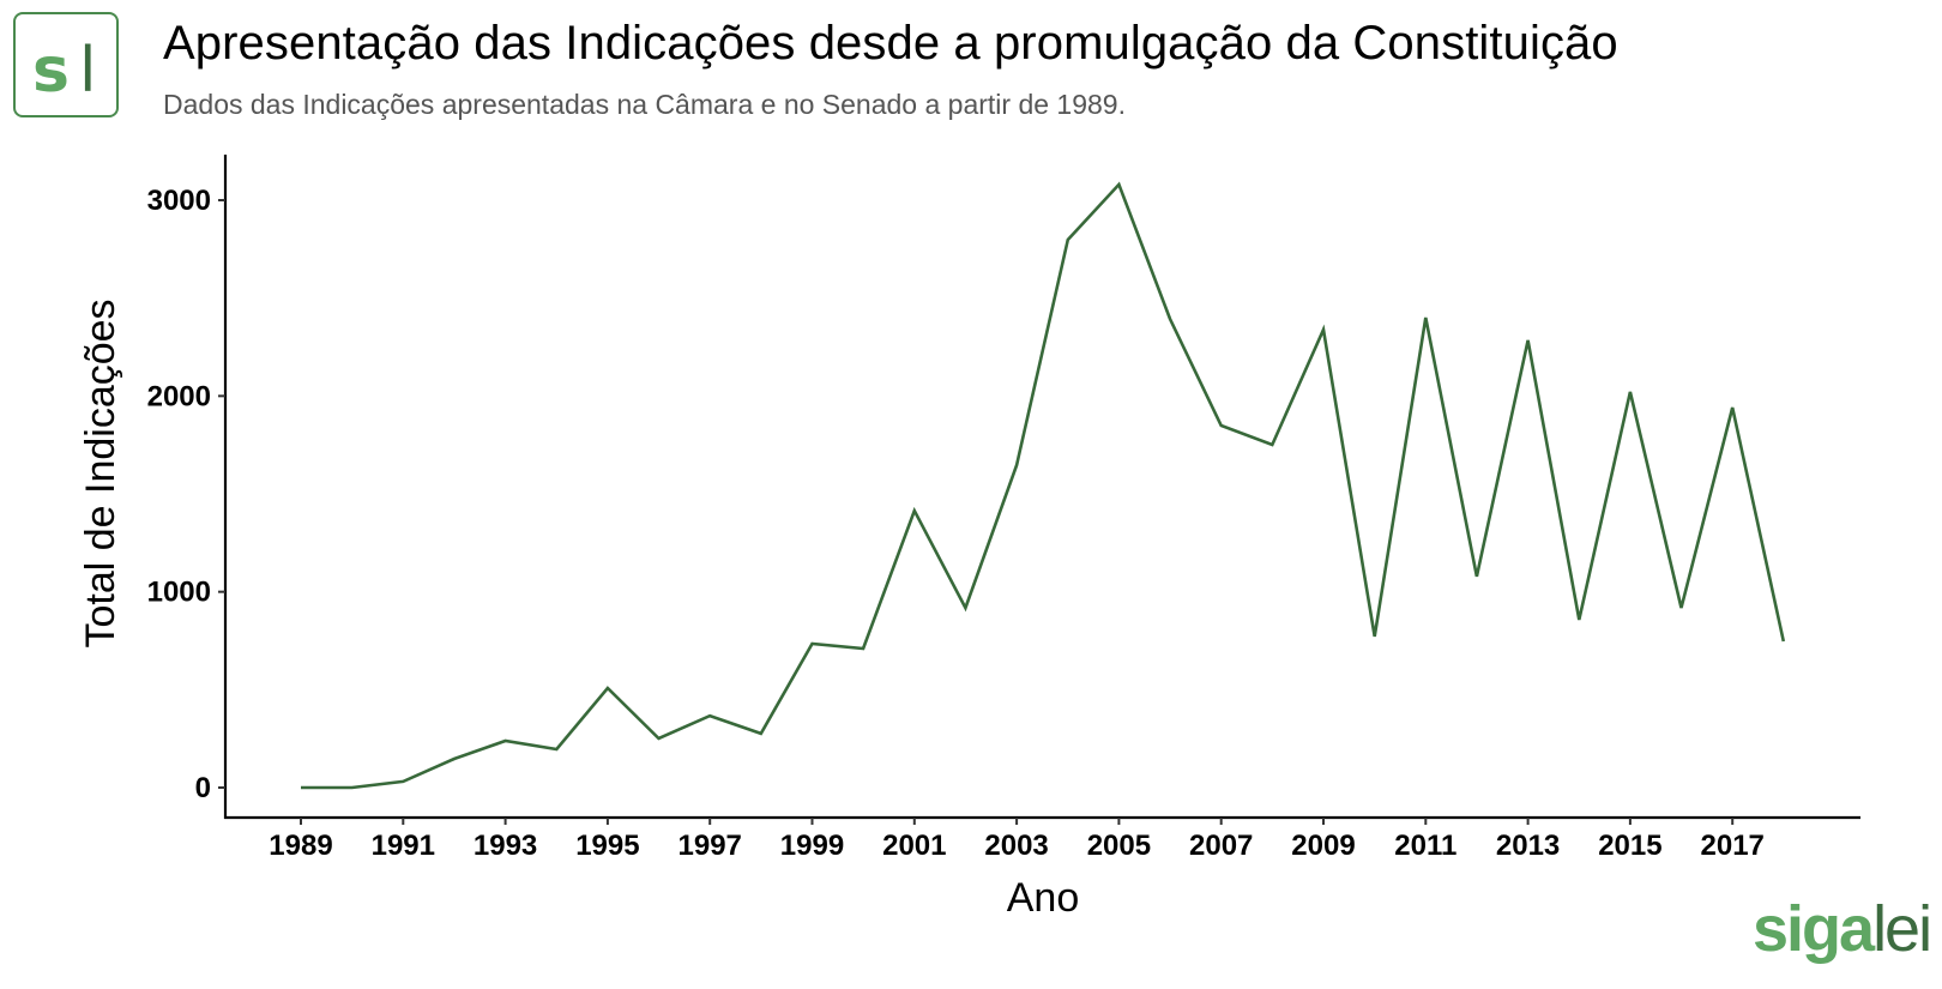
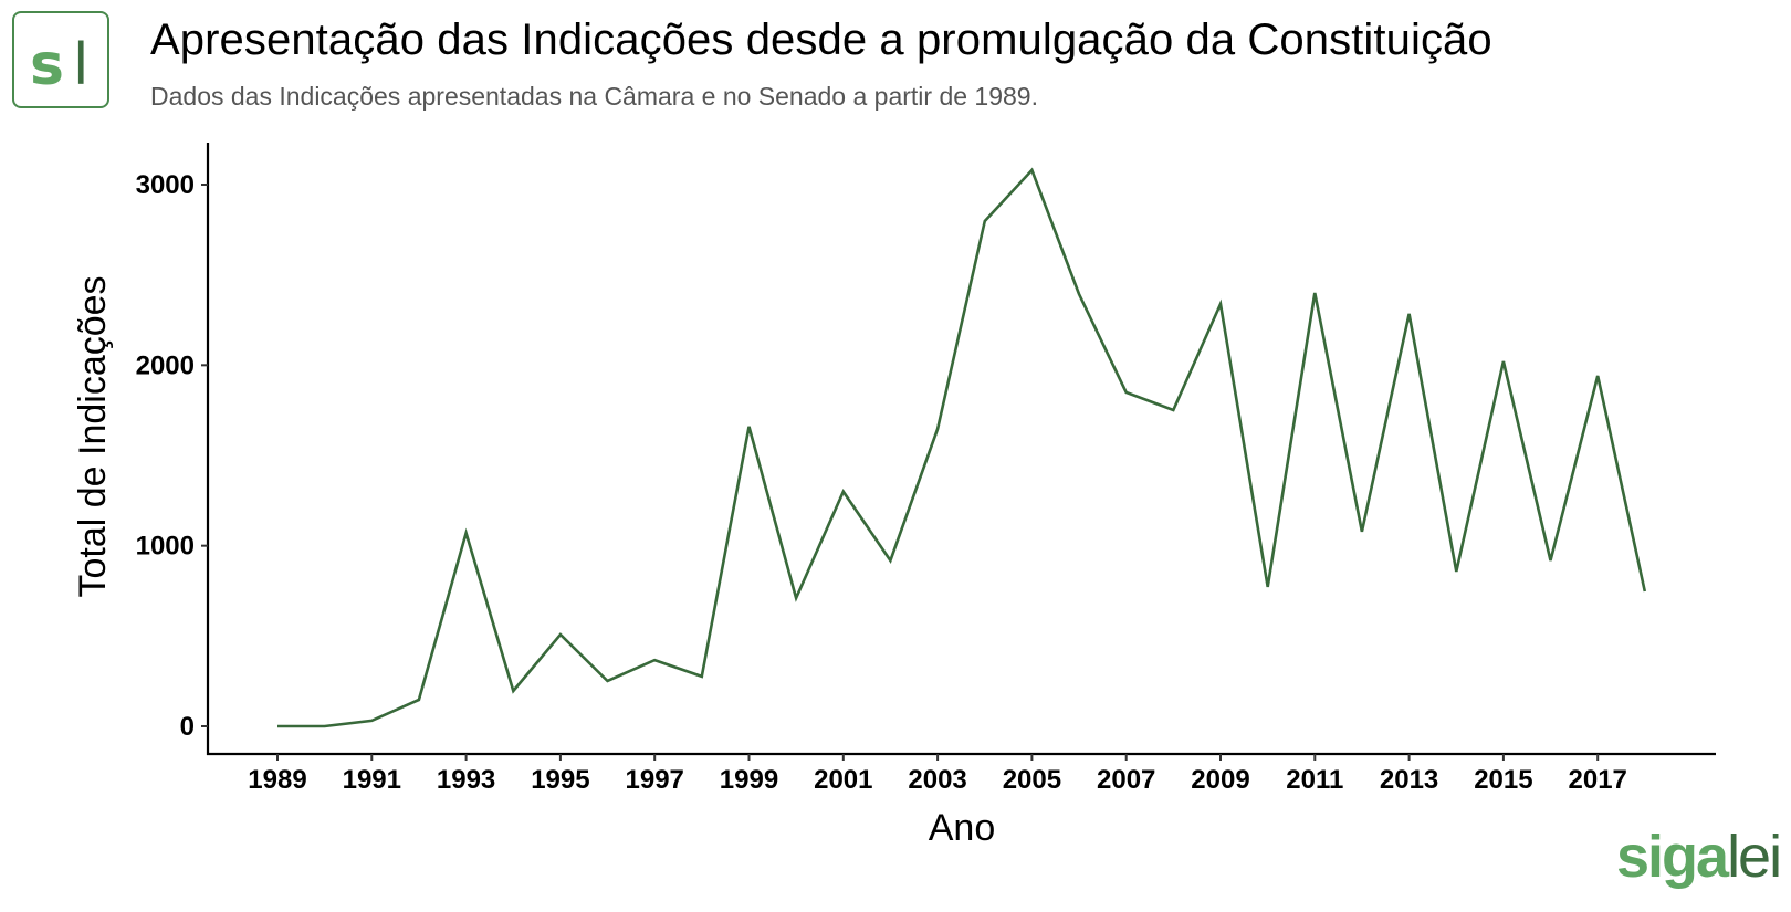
1993: 240 -> 1070
1999: 740 -> 1660
2001: 1410 -> 1300
